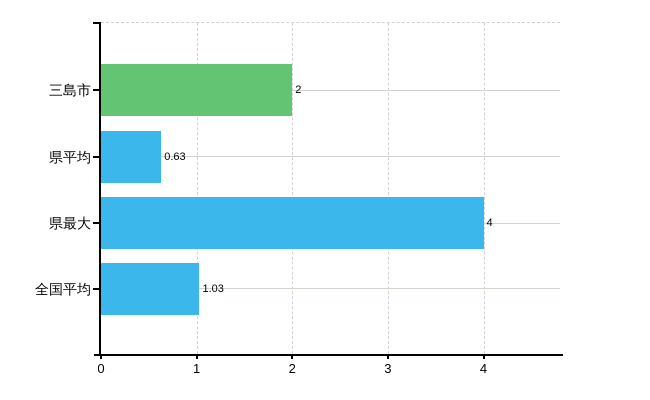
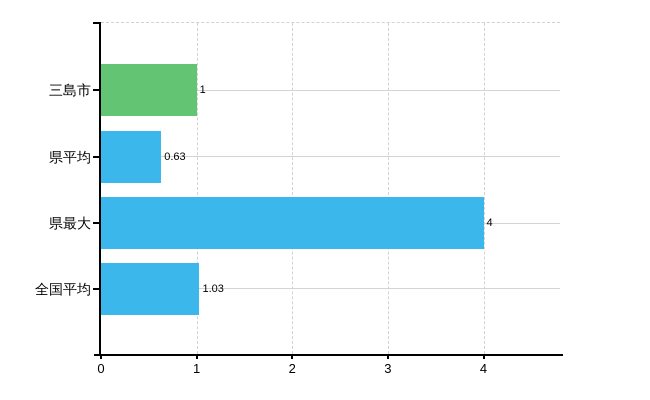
三島市: 2 -> 1
